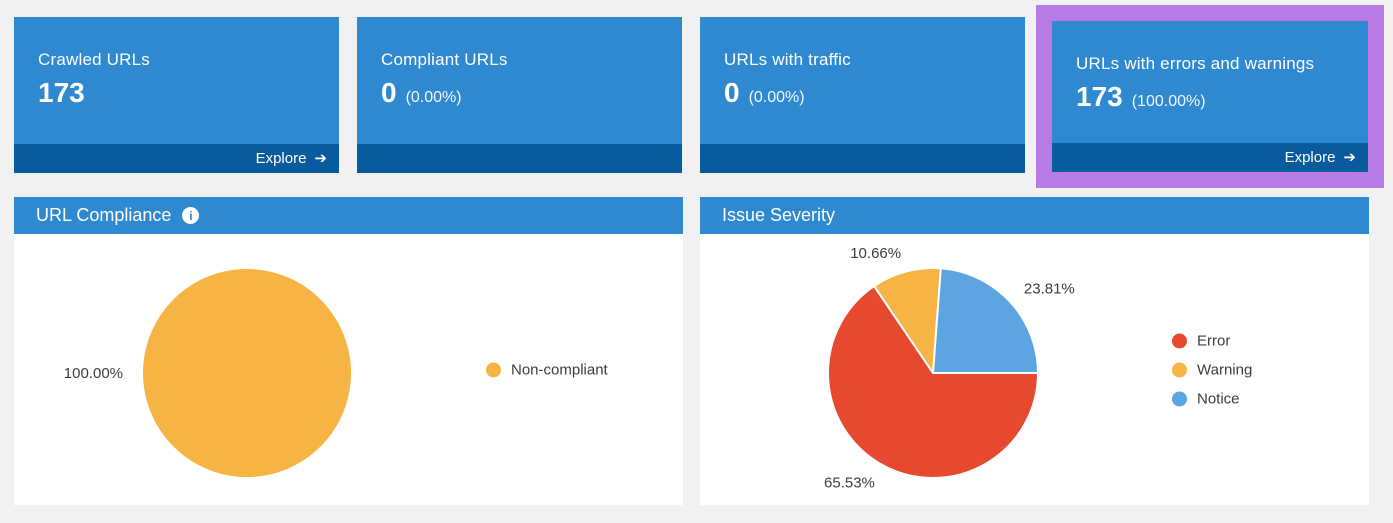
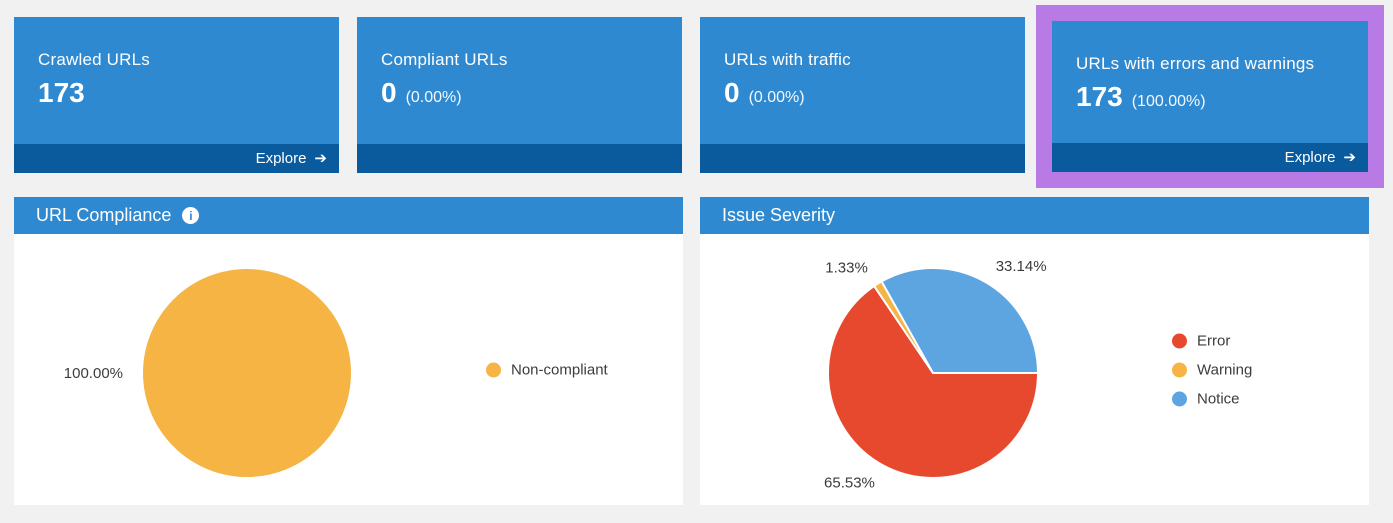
Issue Severity/Warning: 10.66% -> 1.33%
Issue Severity/Notice: 23.81% -> 33.14%
